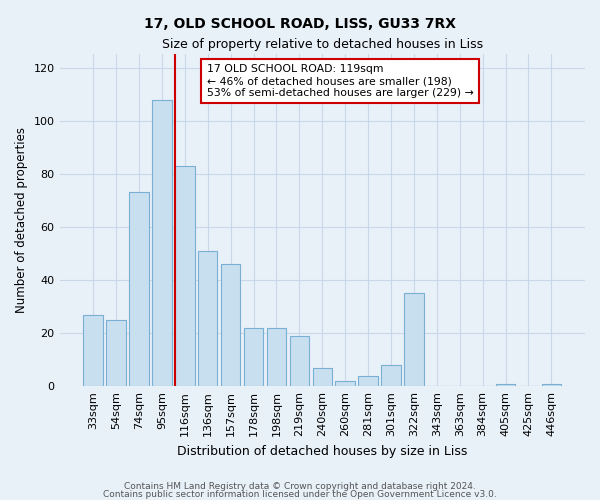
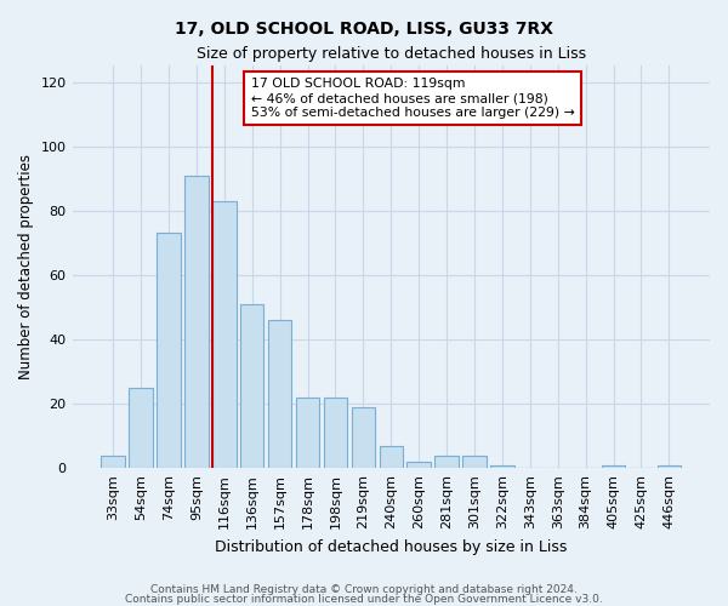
33sqm: 27 -> 4
95sqm: 108 -> 91
301sqm: 8 -> 4
322sqm: 35 -> 1
